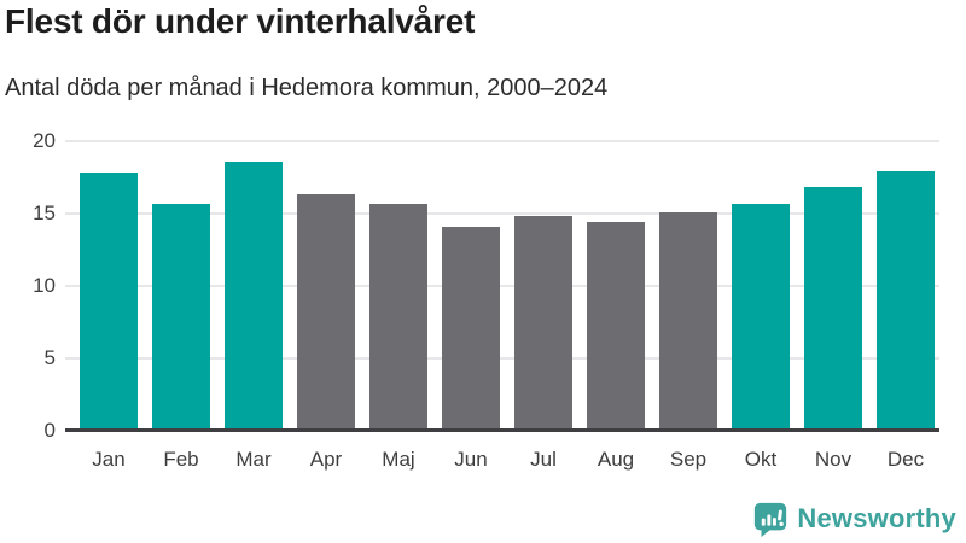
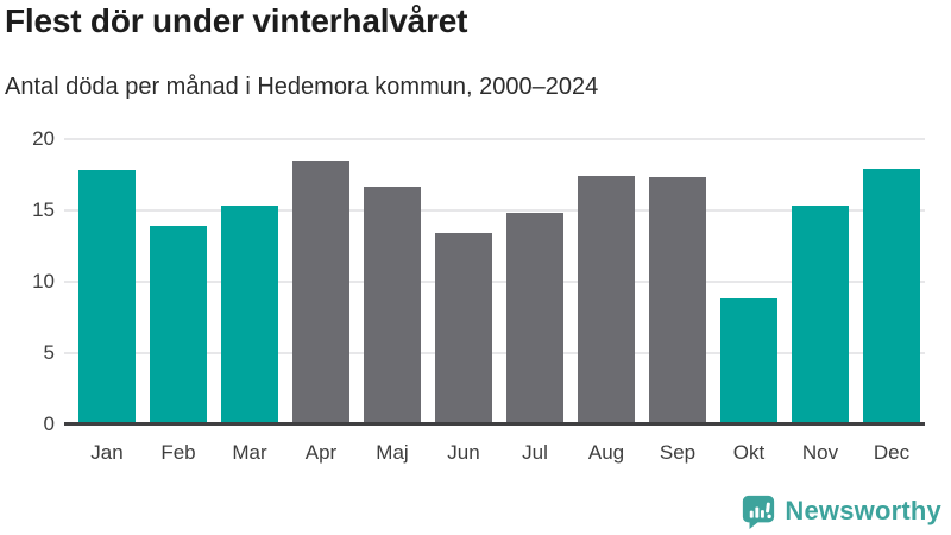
Feb: 15.7 -> 13.9
Mar: 18.6 -> 15.3
Apr: 16.3 -> 18.5
Maj: 15.7 -> 16.7
Jun: 14.1 -> 13.4
Aug: 14.4 -> 17.4
Sep: 15.1 -> 17.3
Okt: 15.7 -> 8.8
Nov: 16.8 -> 15.3
